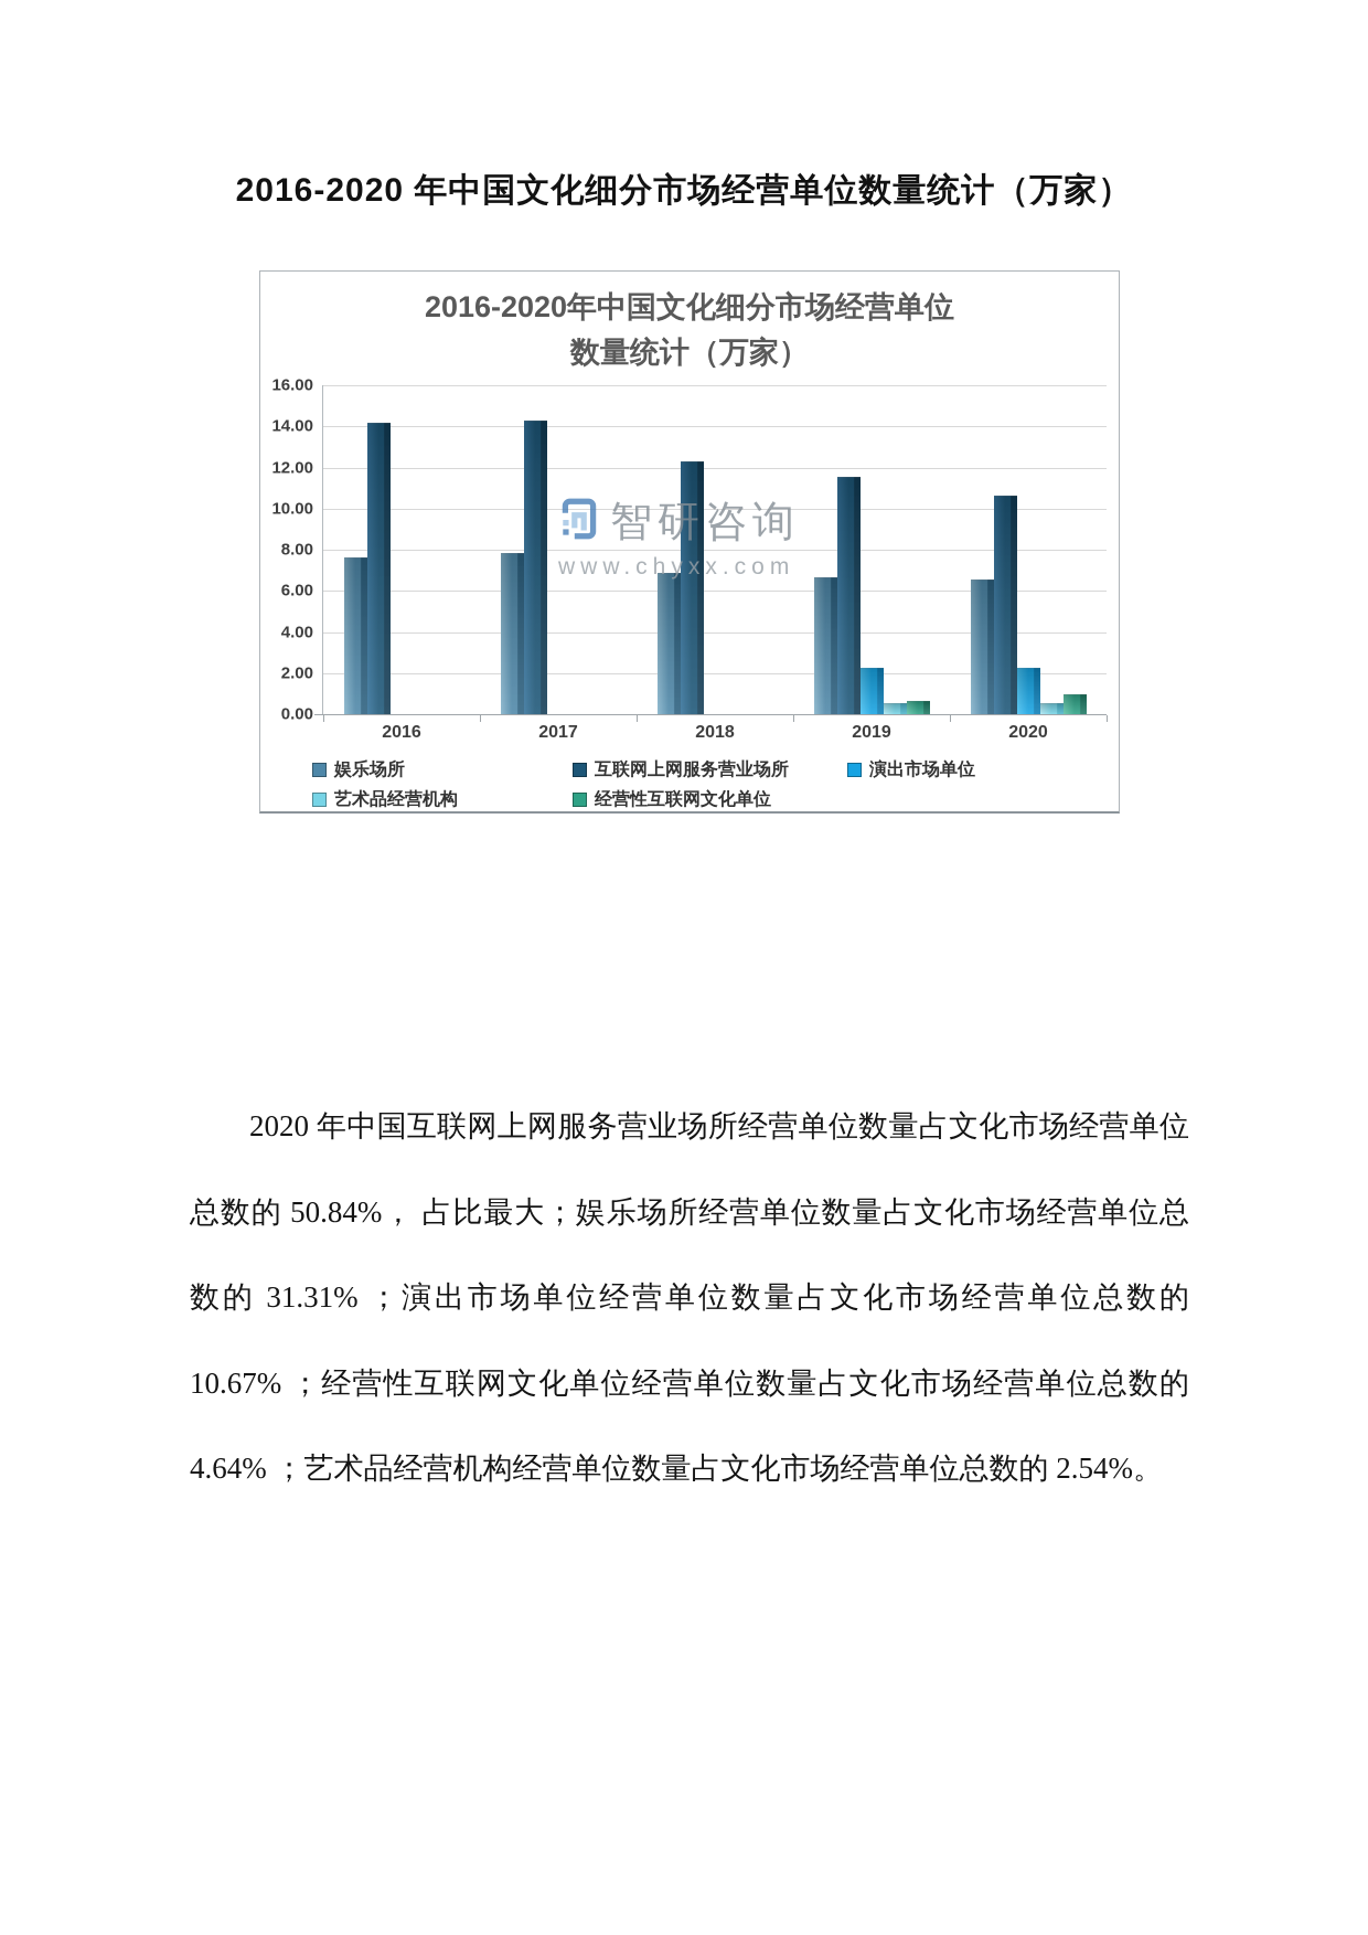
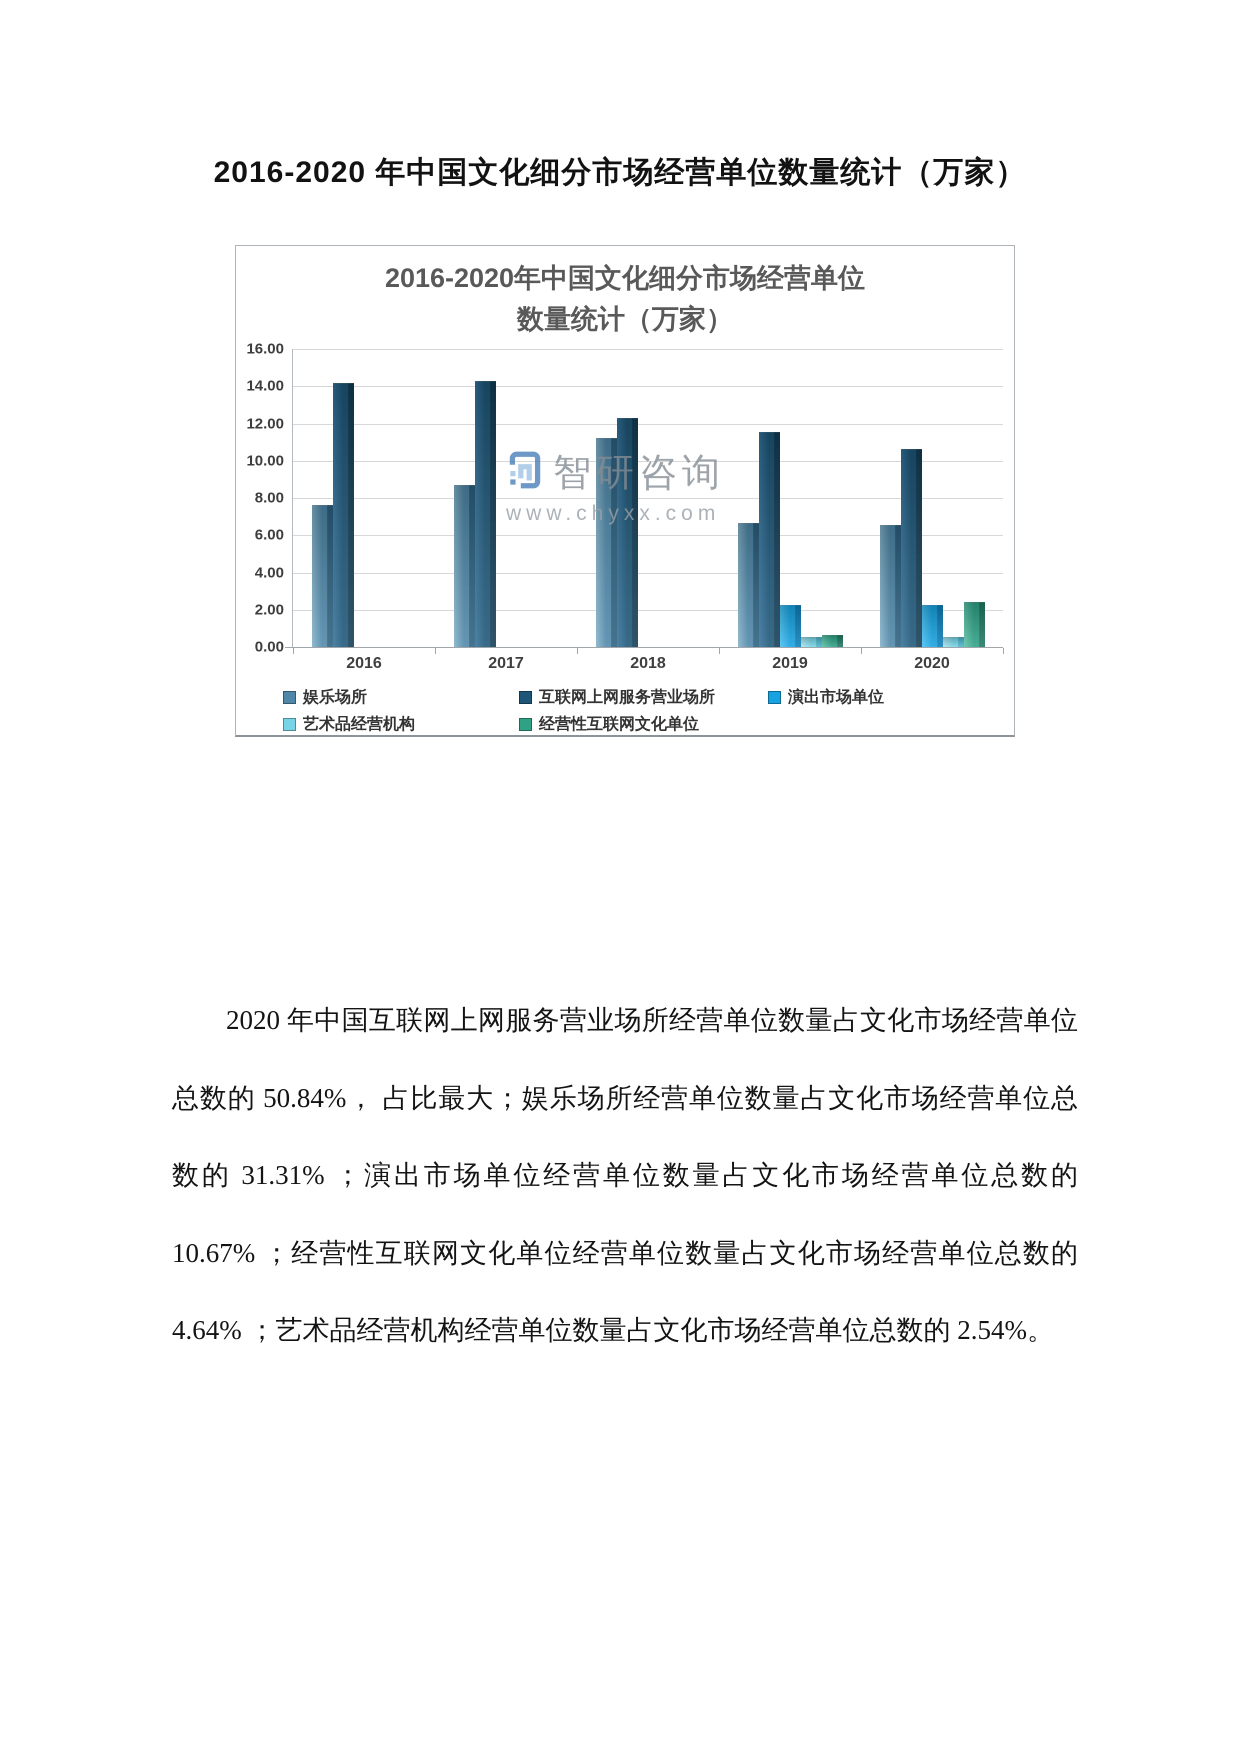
娱乐场所/2017: 7.8 -> 8.7
娱乐场所/2018: 6.8 -> 11.2
经营性互联网文化单位/2020: 1.0 -> 2.4
